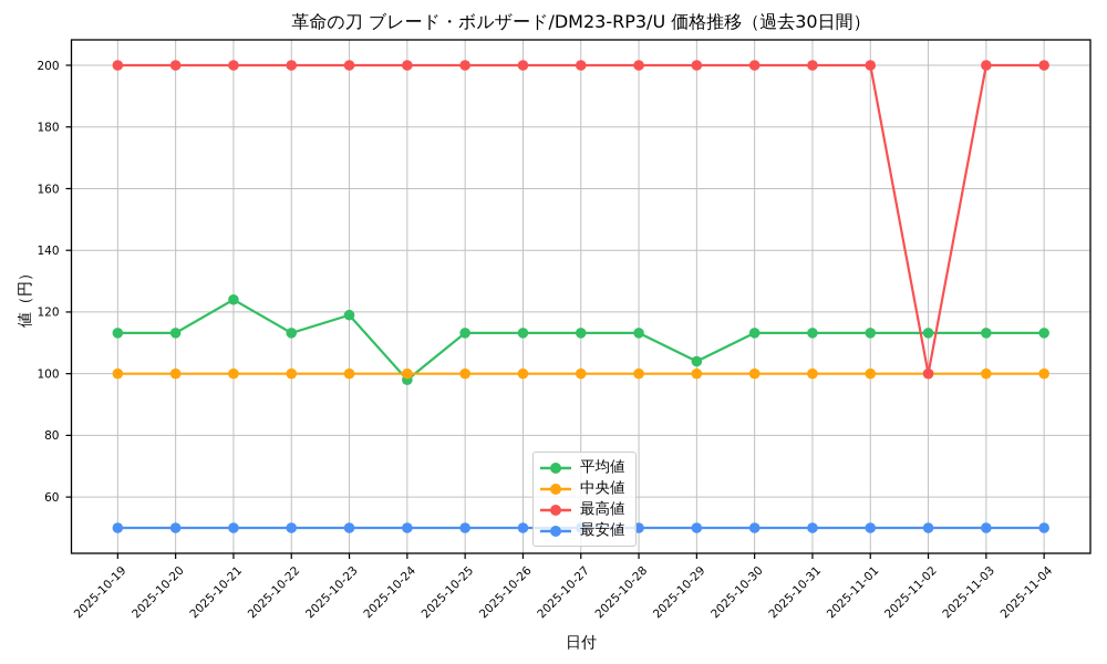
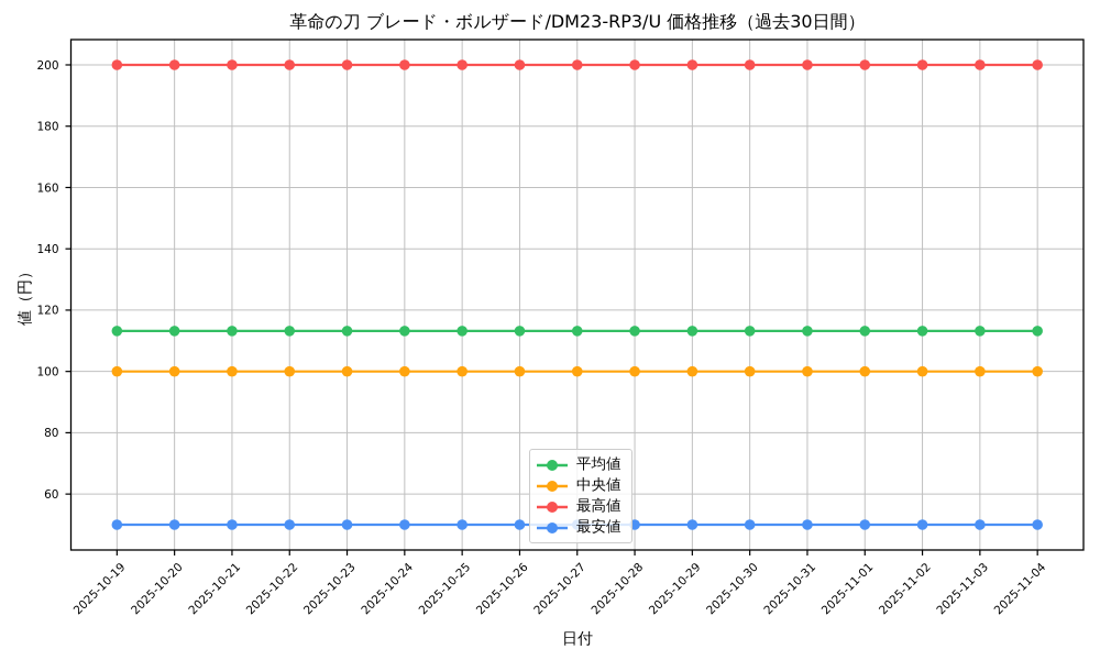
平均値/2025-10-21: 124 -> 113
平均値/2025-10-23: 119 -> 113
平均値/2025-10-24: 98 -> 113
平均値/2025-10-29: 104 -> 113
最高値/2025-11-02: 100 -> 200
